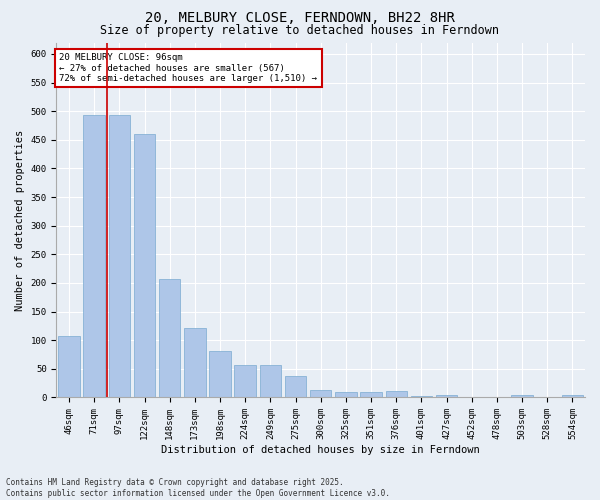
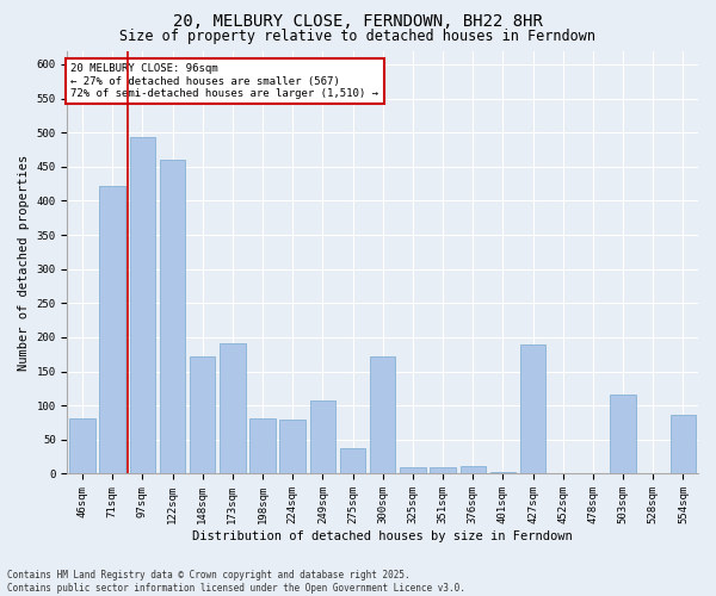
46sqm: 107 -> 82
71sqm: 493 -> 422
148sqm: 207 -> 172
173sqm: 122 -> 192
224sqm: 57 -> 80
249sqm: 57 -> 108
300sqm: 13 -> 172
427sqm: 5 -> 190
503sqm: 5 -> 116
554sqm: 5 -> 86
